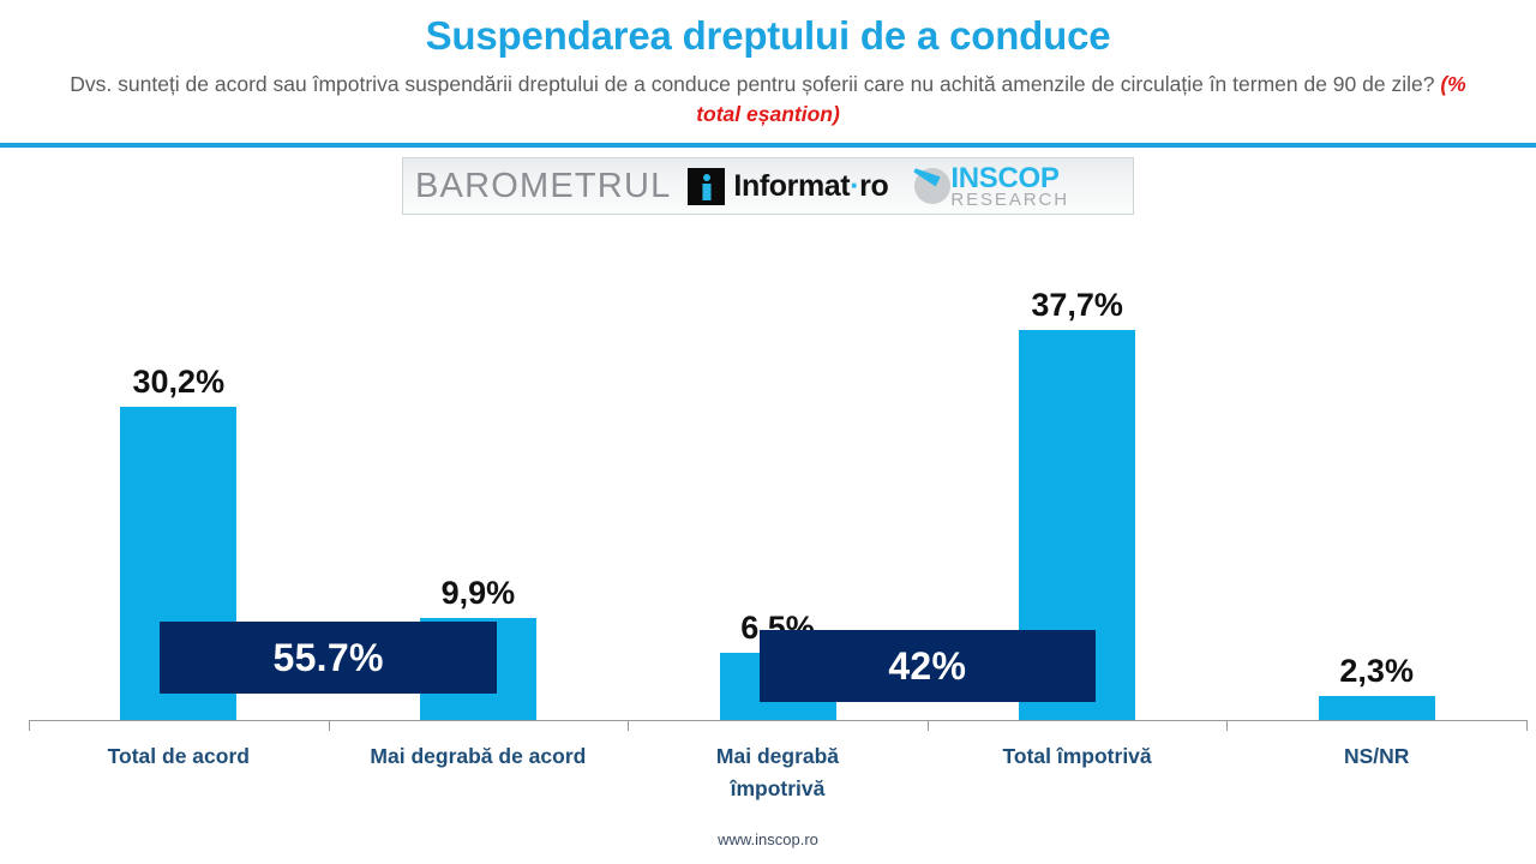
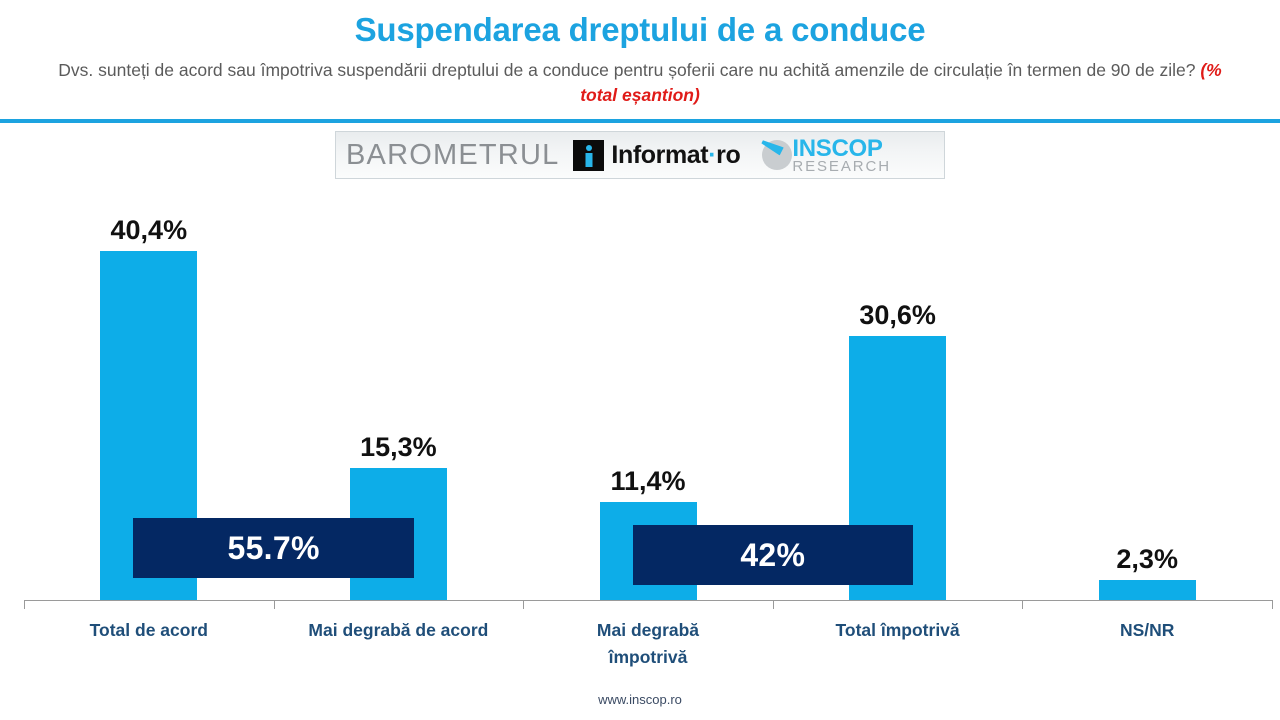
Total de acord: 30,2% -> 40,4%
Mai degrabă de acord: 9,9% -> 15,3%
Mai degrabă împotrivă: 6,5% -> 11,4%
Total împotrivă: 37,7% -> 30,6%
